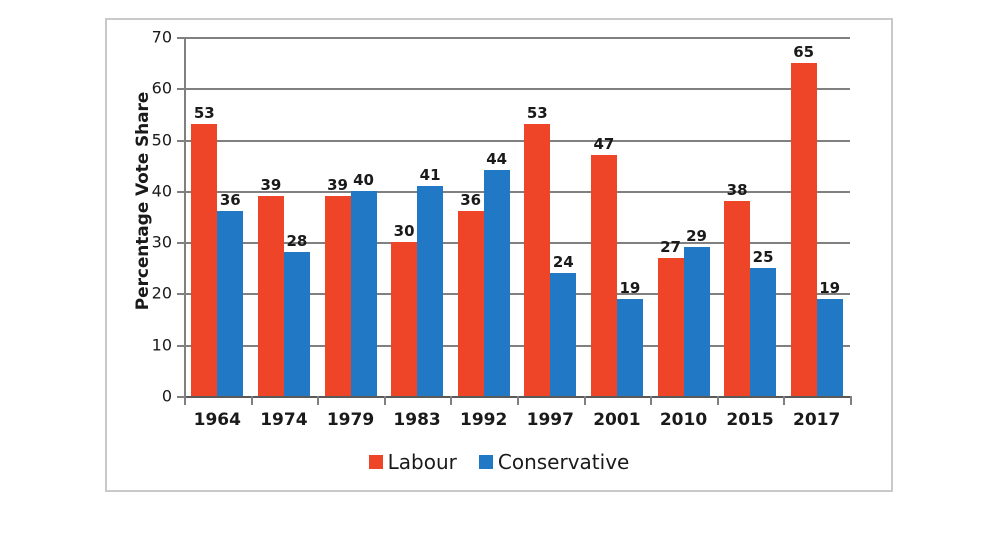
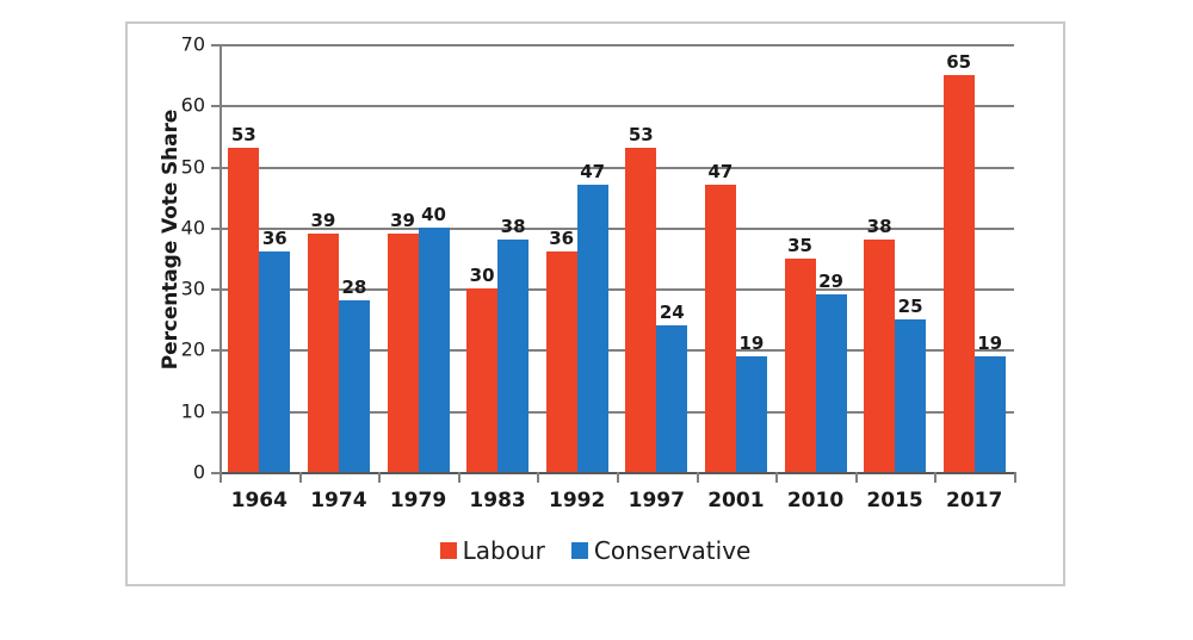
Conservative/1983: 41 -> 38
Conservative/1992: 44 -> 47
Labour/2010: 27 -> 35
